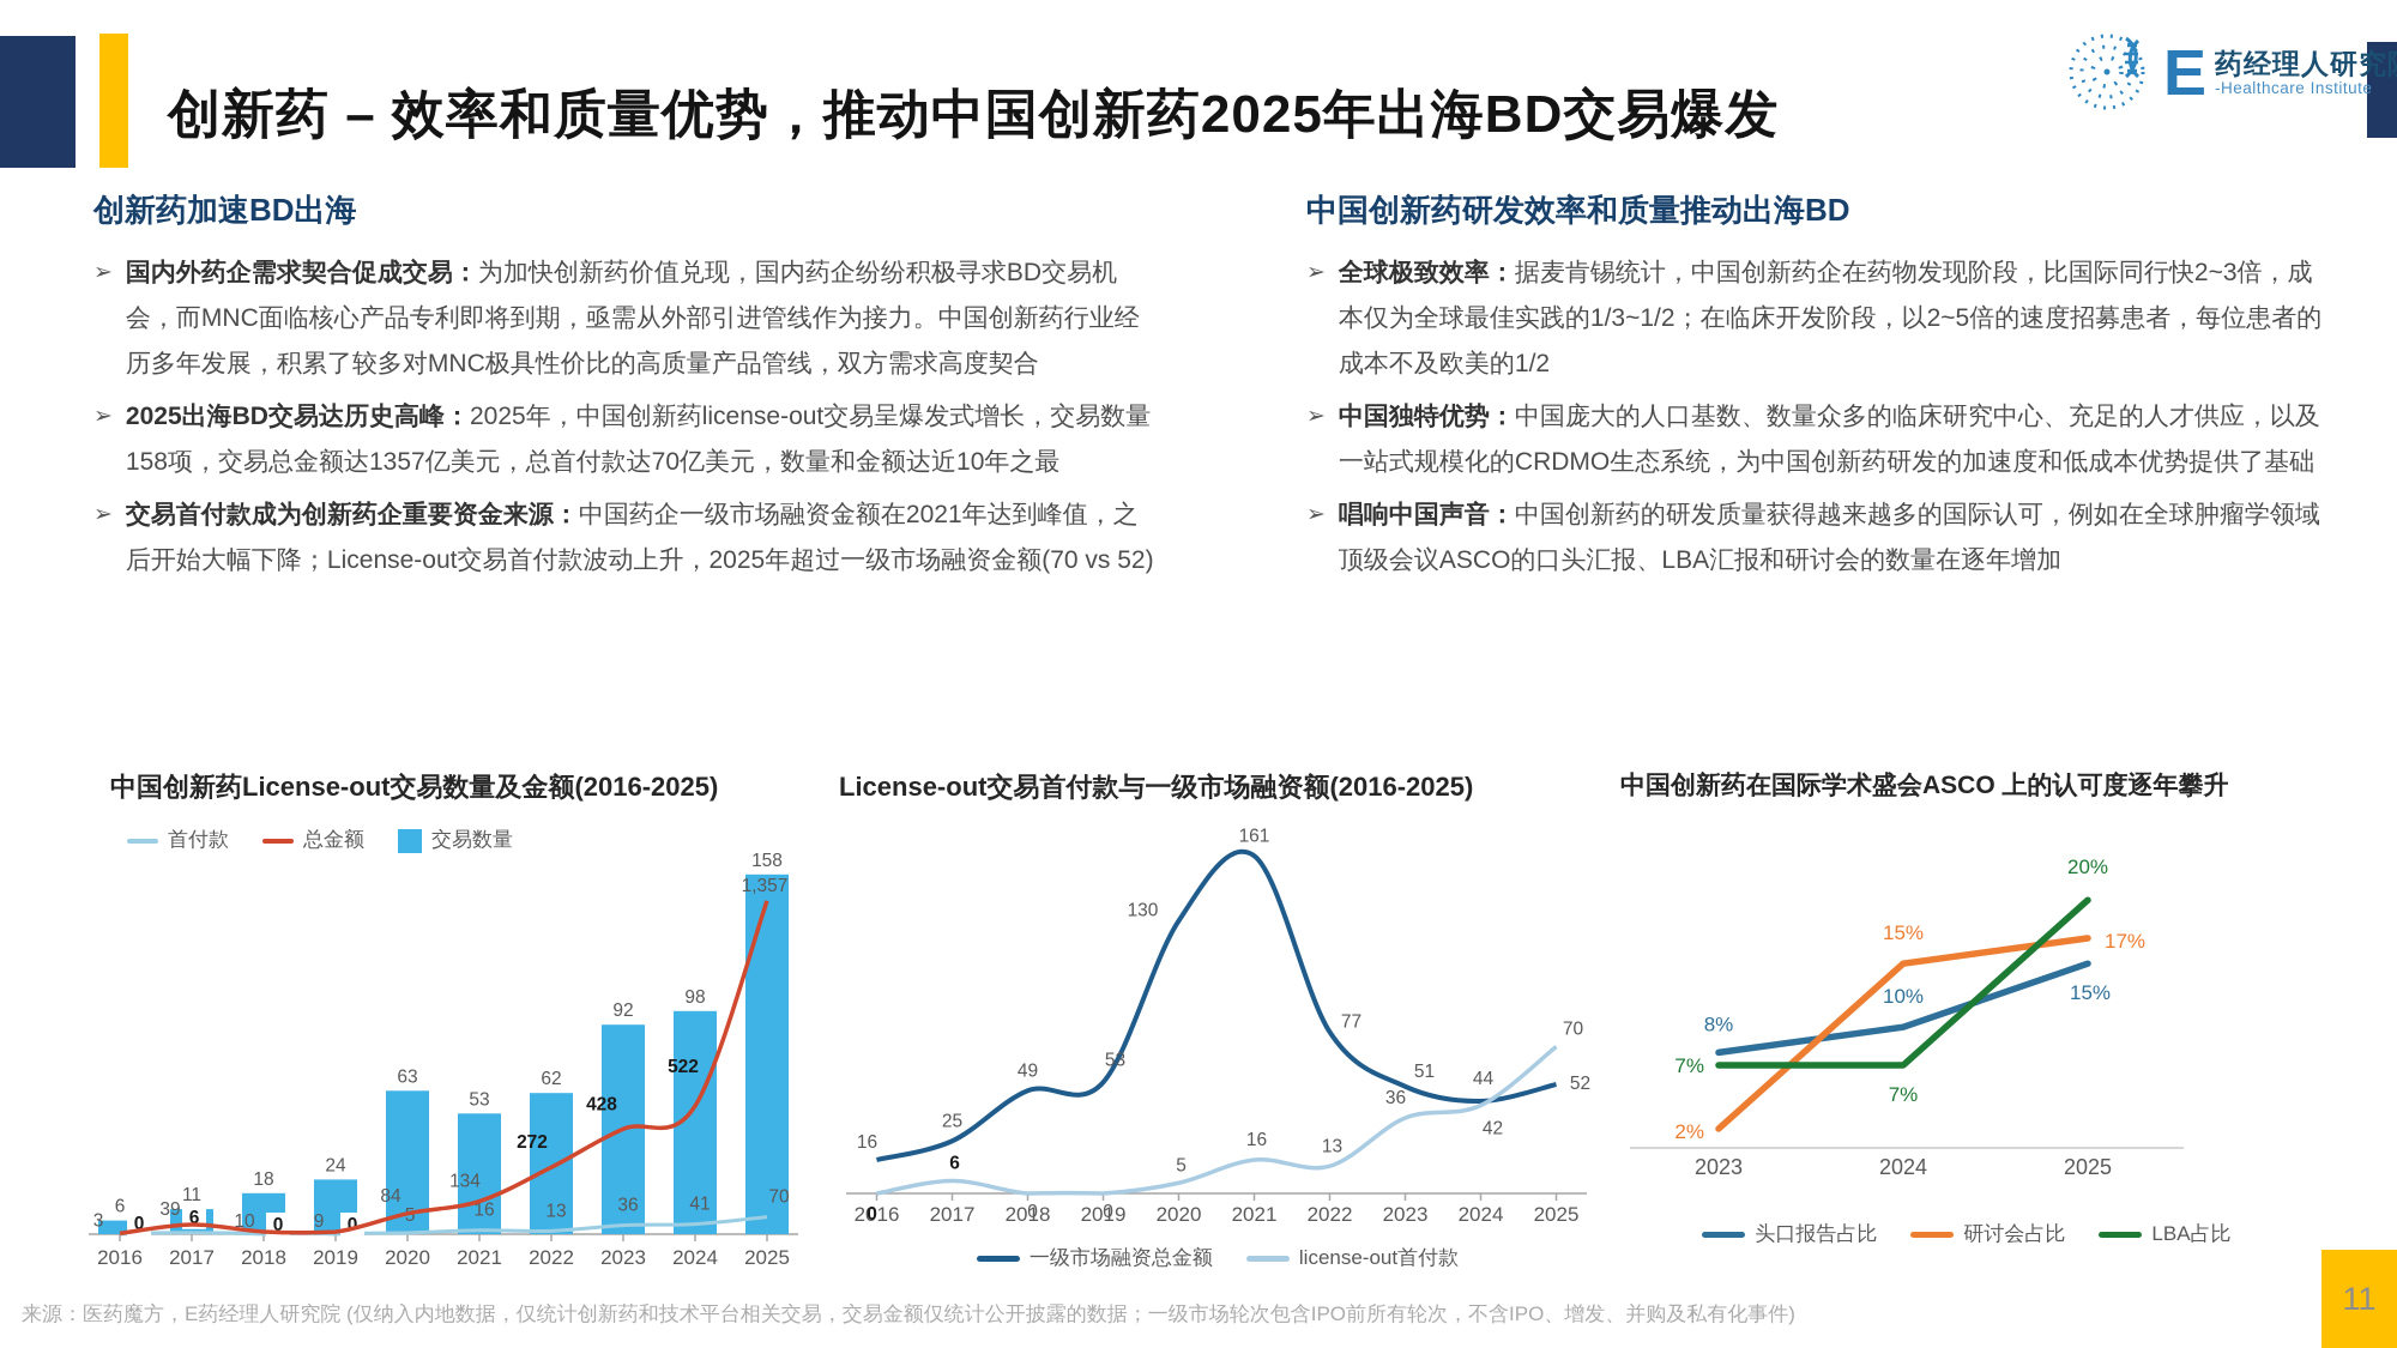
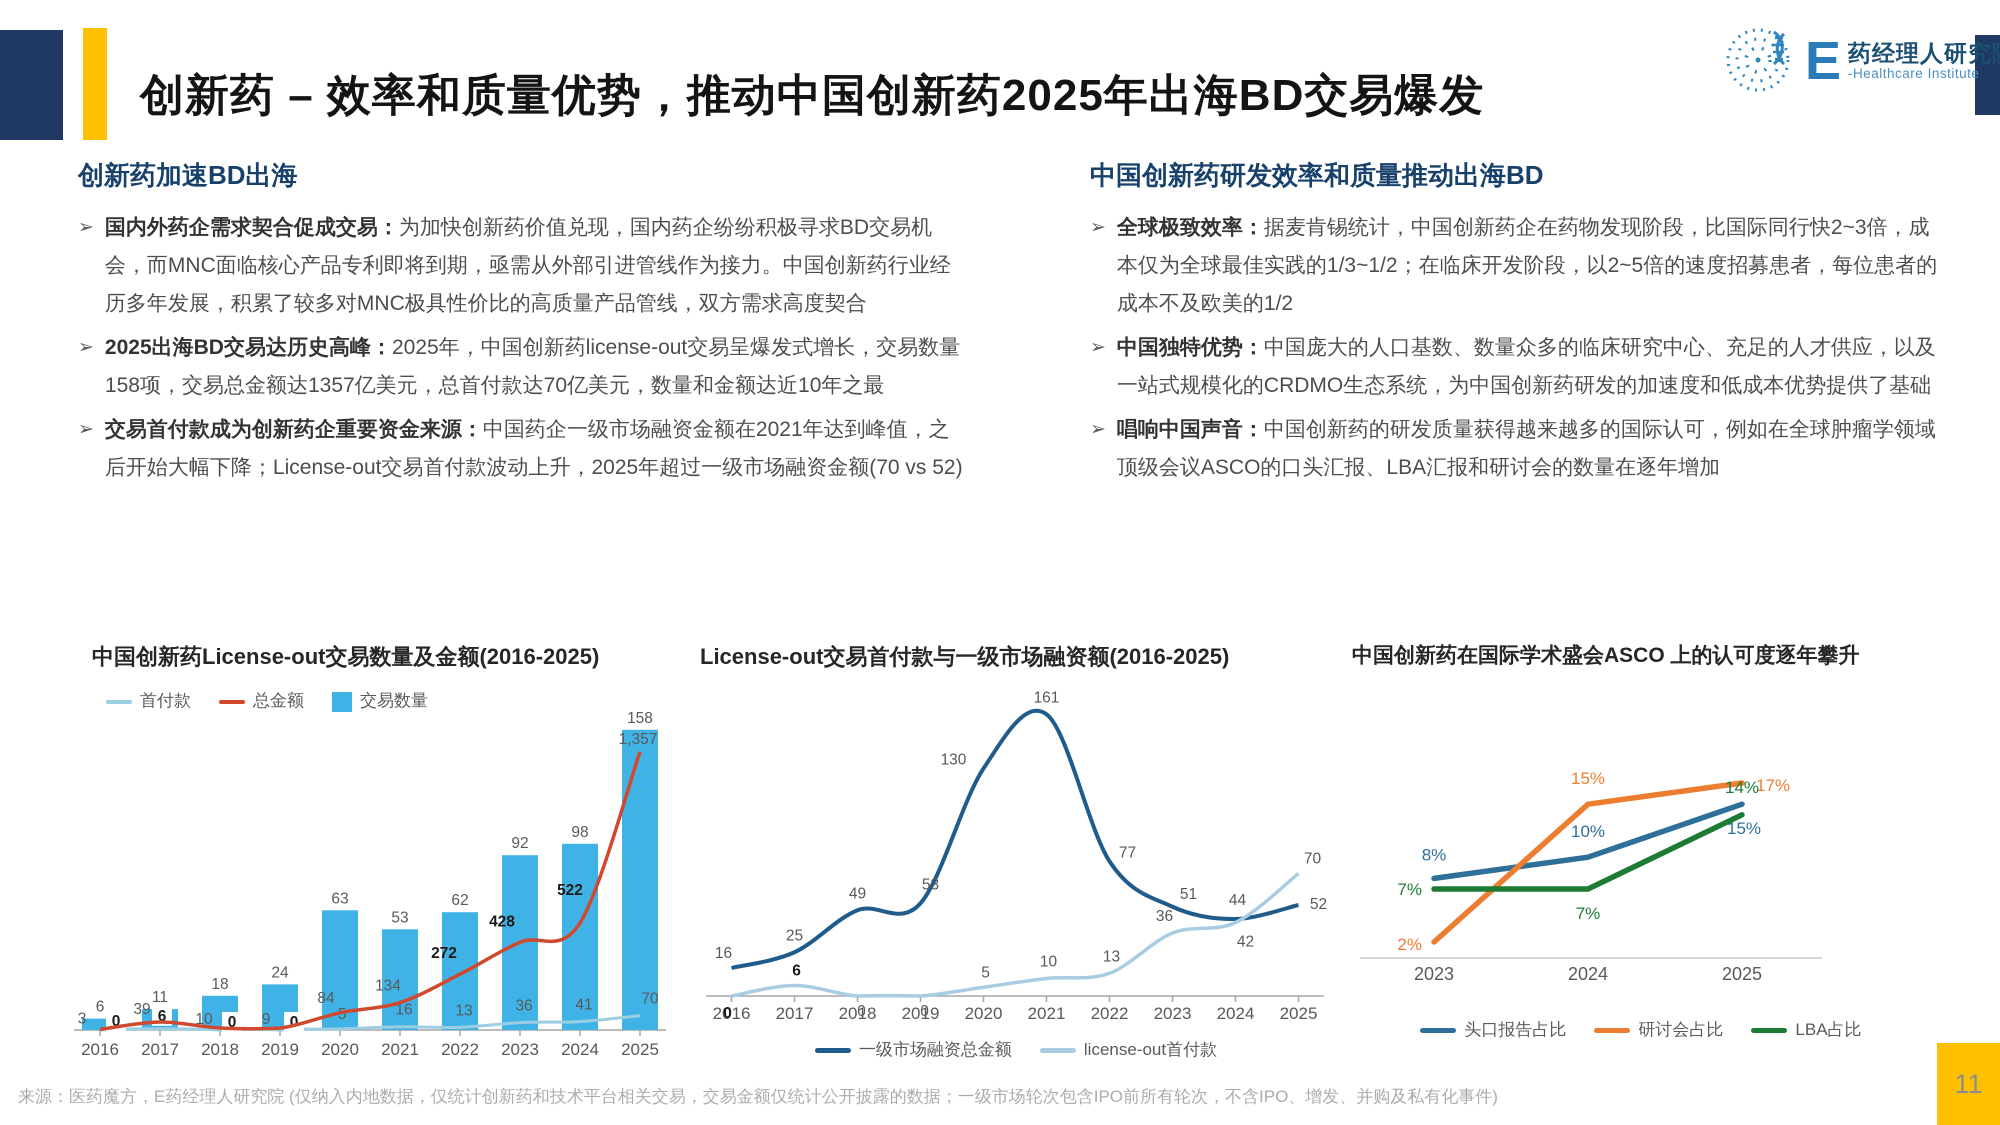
License-out交易首付款与一级市场融资额(2016-2025)/license-out首付款/2021: 16 -> 10
中国创新药在国际学术盛会ASCO 上的认可度逐年攀升/LBA占比/2025: 20% -> 14%
